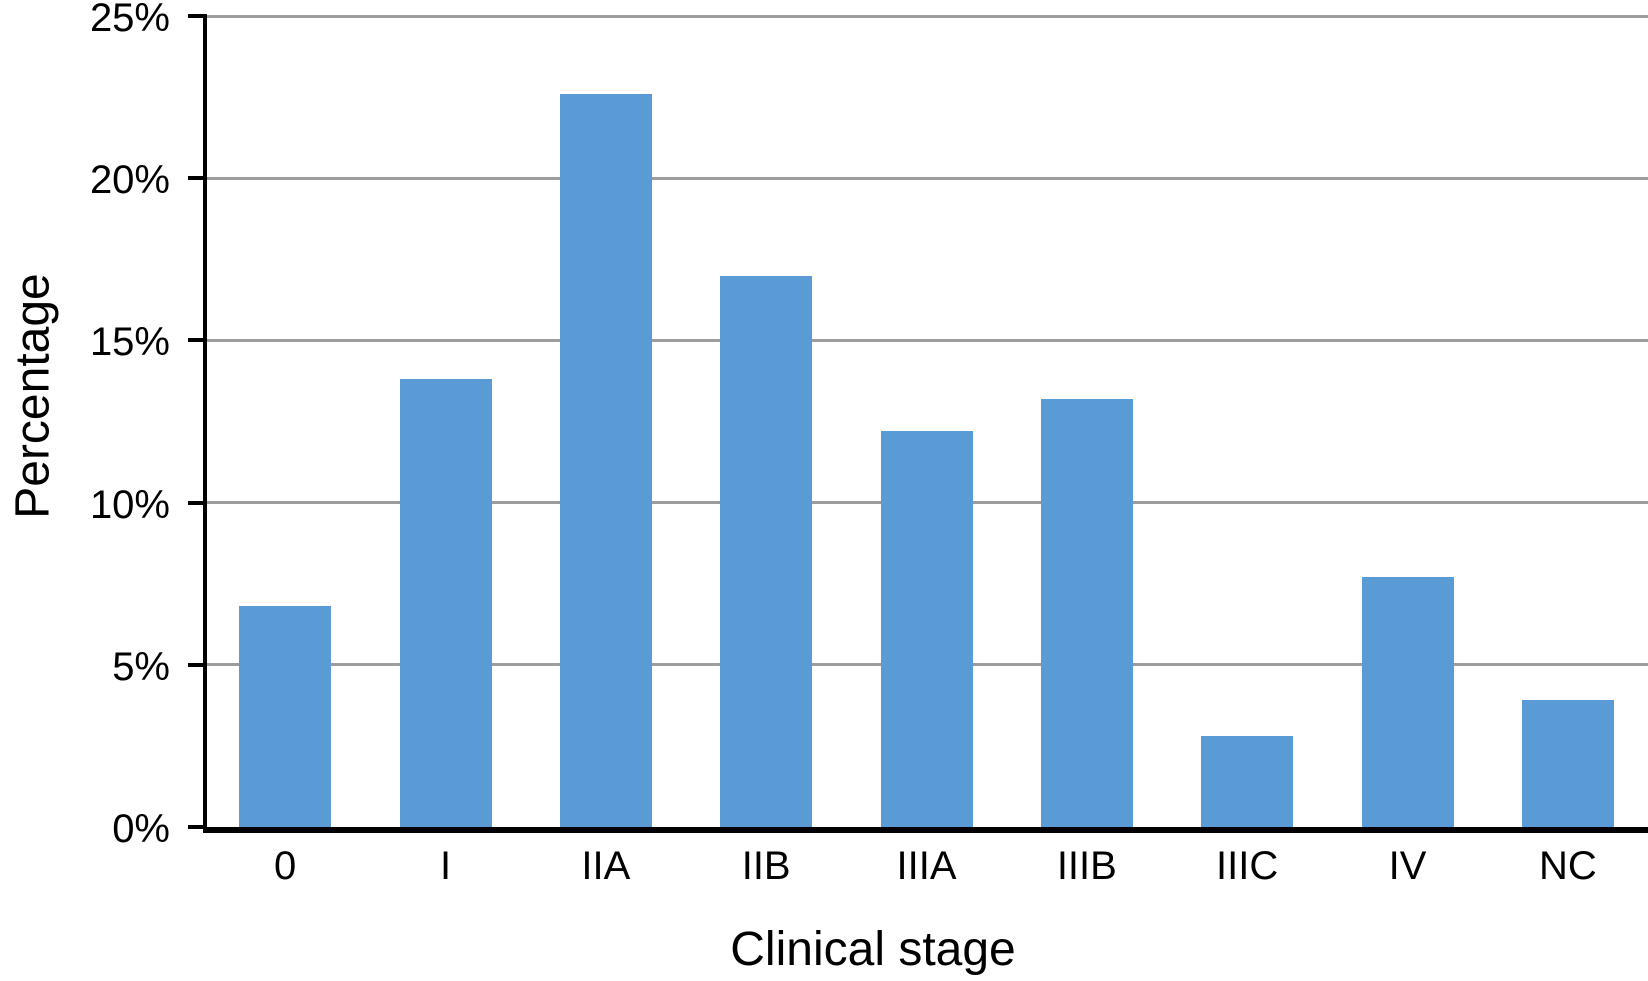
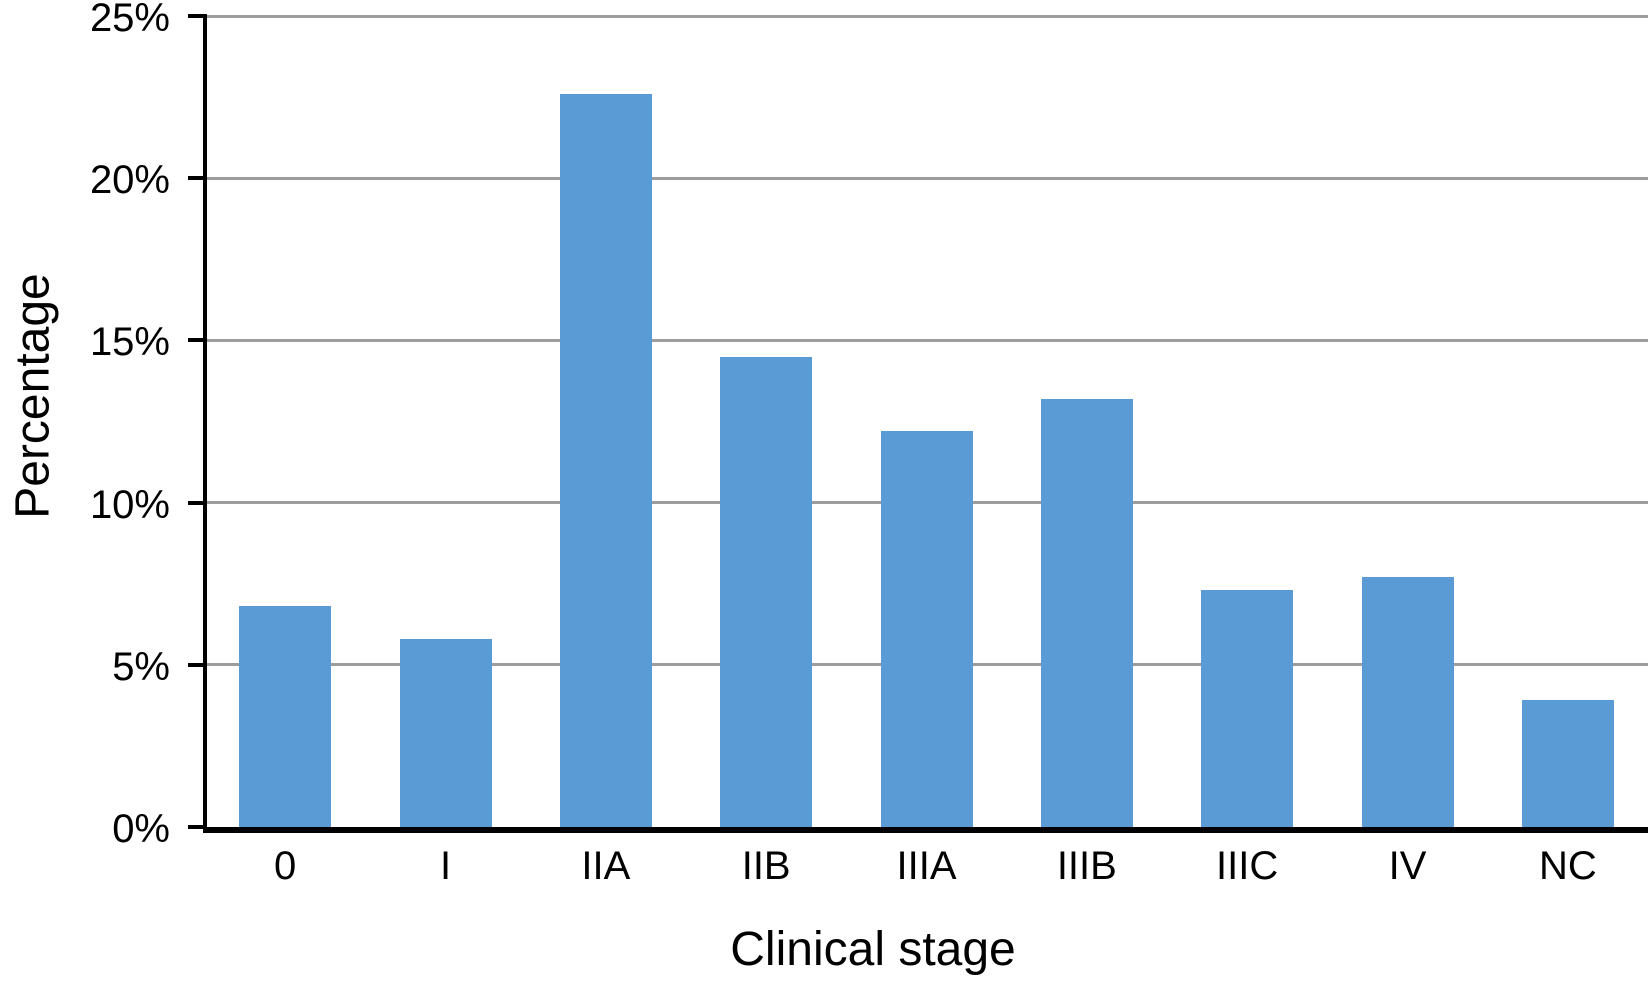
I: 13.8% -> 5.8%
IIB: 17.0% -> 14.5%
IIIC: 2.8% -> 7.3%
